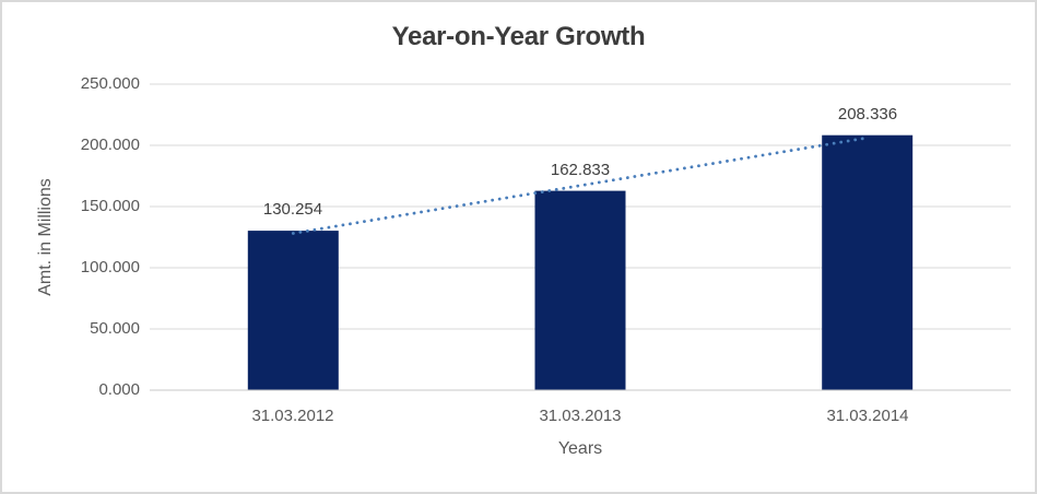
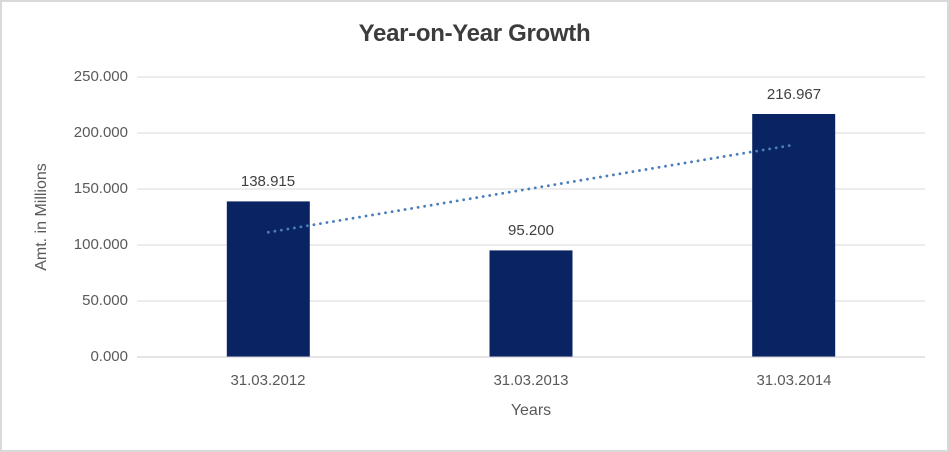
31.03.2012: 130.254 -> 138.915
31.03.2013: 162.833 -> 95.200
31.03.2014: 208.336 -> 216.967
